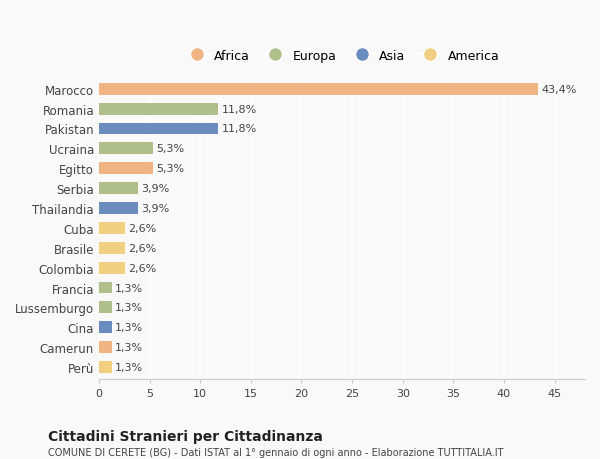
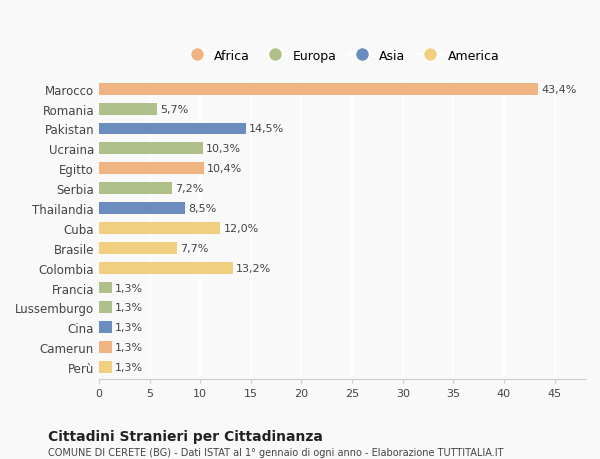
Romania: 11,8% -> 5,7%
Pakistan: 11,8% -> 14,5%
Ucraina: 5,3% -> 10,3%
Egitto: 5,3% -> 10,4%
Serbia: 3,9% -> 7,2%
Thailandia: 3,9% -> 8,5%
Cuba: 2,6% -> 12,0%
Brasile: 2,6% -> 7,7%
Colombia: 2,6% -> 13,2%
